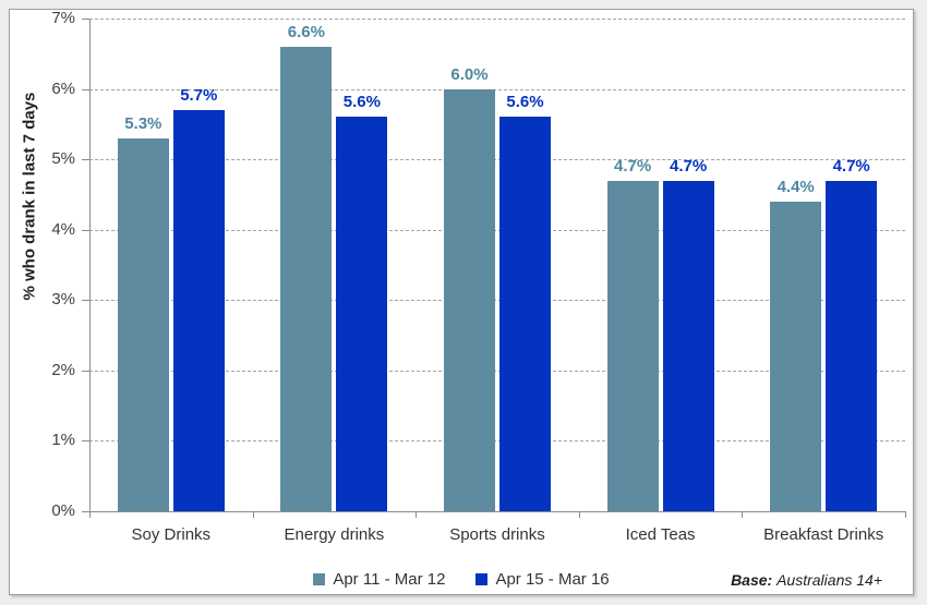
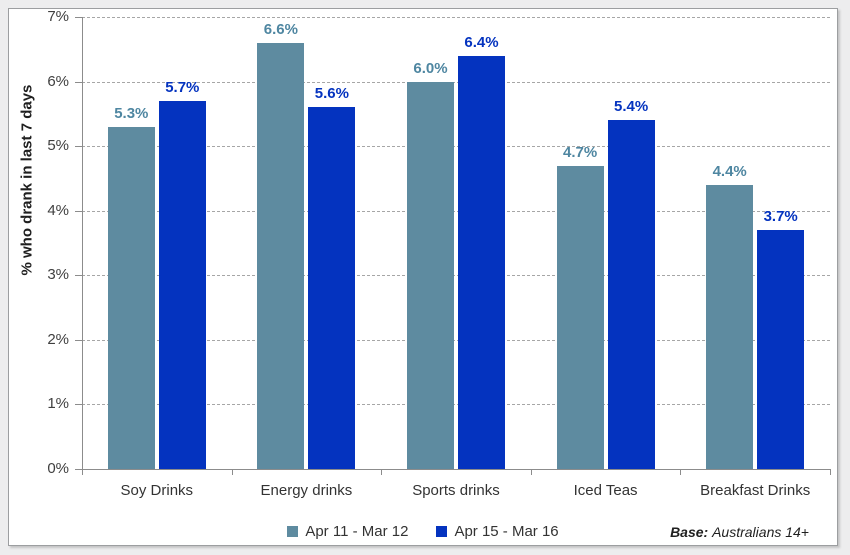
Apr 15 - Mar 16/Sports drinks: 5.6% -> 6.4%
Apr 15 - Mar 16/Iced Teas: 4.7% -> 5.4%
Apr 15 - Mar 16/Breakfast Drinks: 4.7% -> 3.7%
